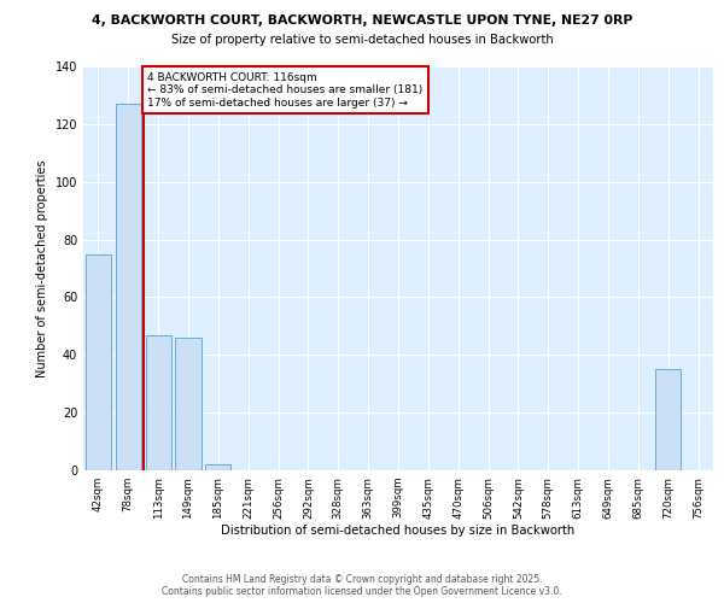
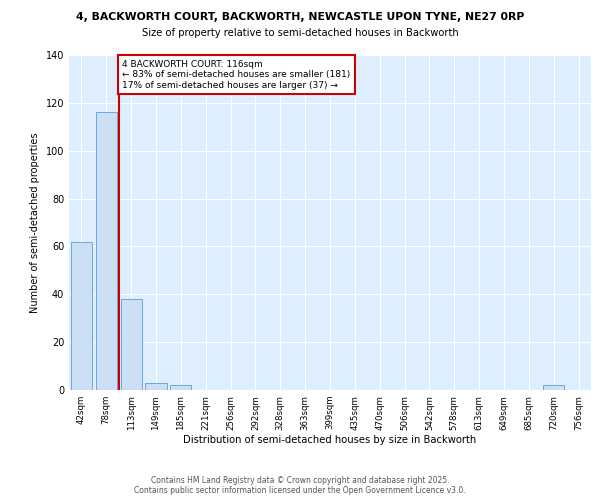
42sqm: 75 -> 62
78sqm: 127 -> 116
113sqm: 47 -> 38
149sqm: 46 -> 3
720sqm: 35 -> 2
